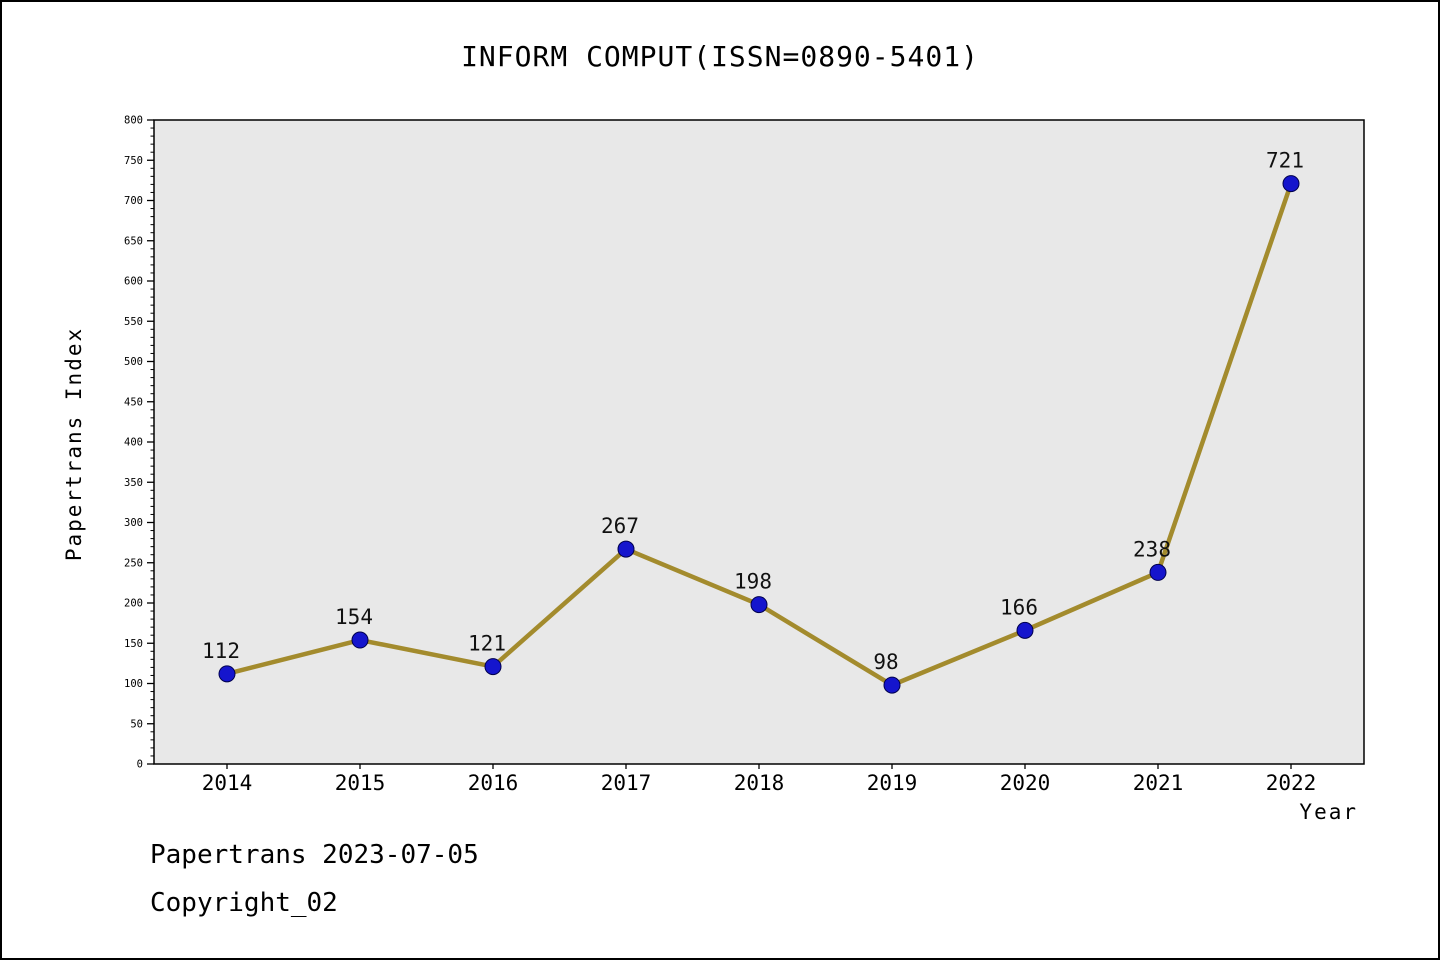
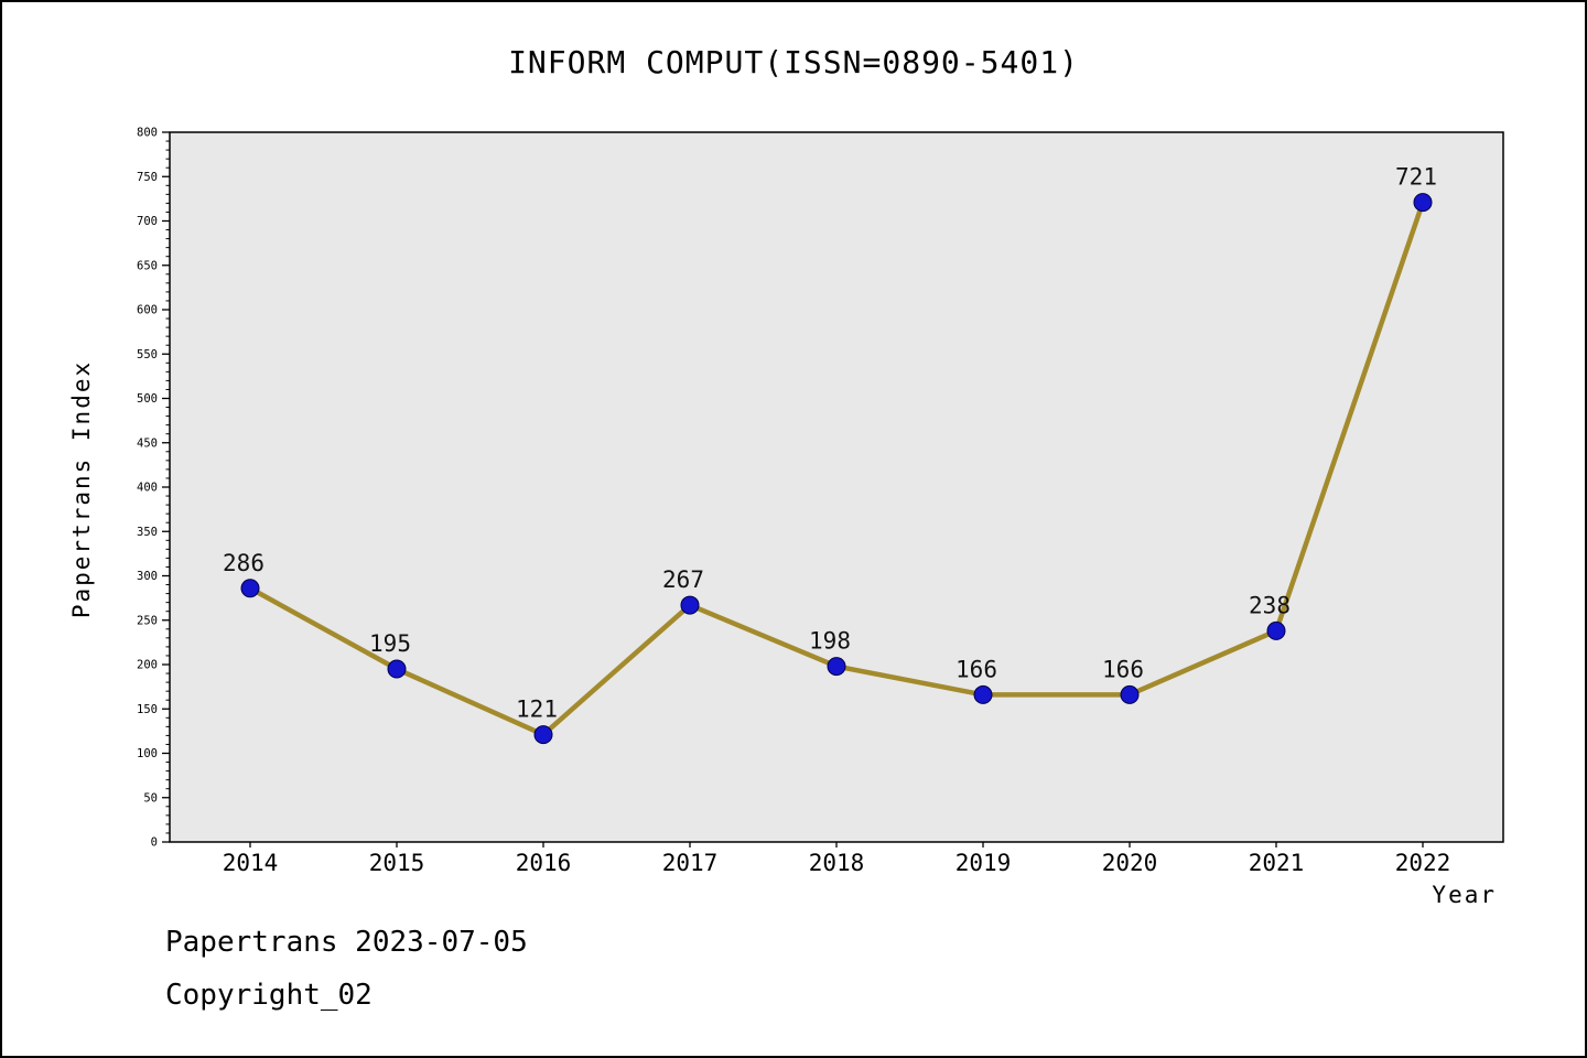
2014: 112 -> 286
2015: 154 -> 195
2019: 98 -> 166
